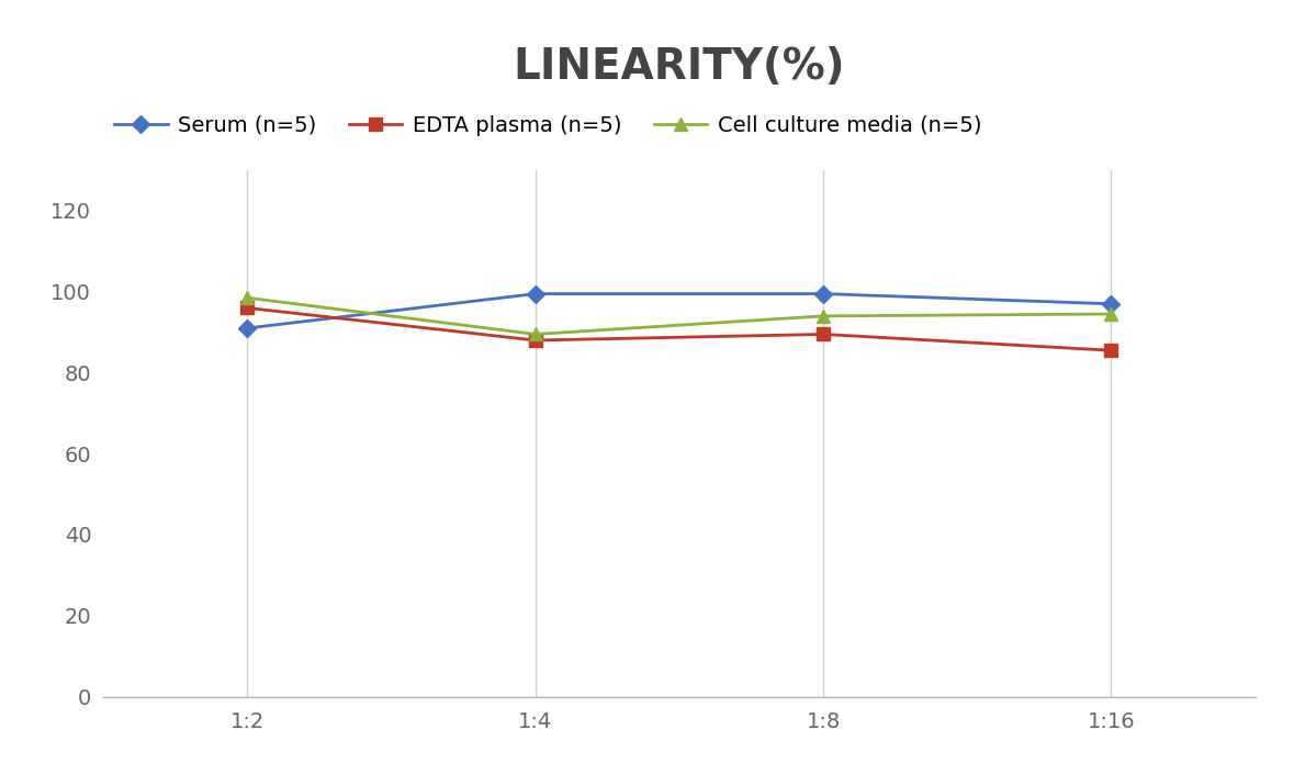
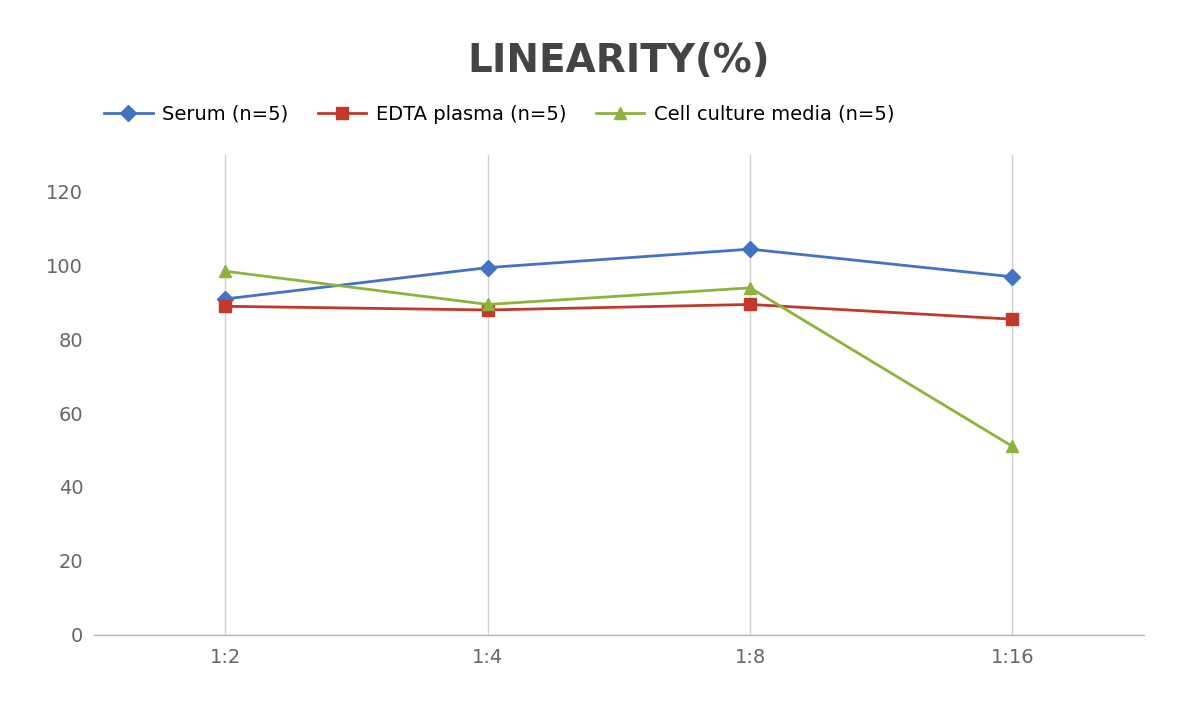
EDTA plasma (n=5)/1:2: 96.0 -> 89.0
Serum (n=5)/1:8: 99.5 -> 104.5
Cell culture media (n=5)/1:16: 94.5 -> 51.0
